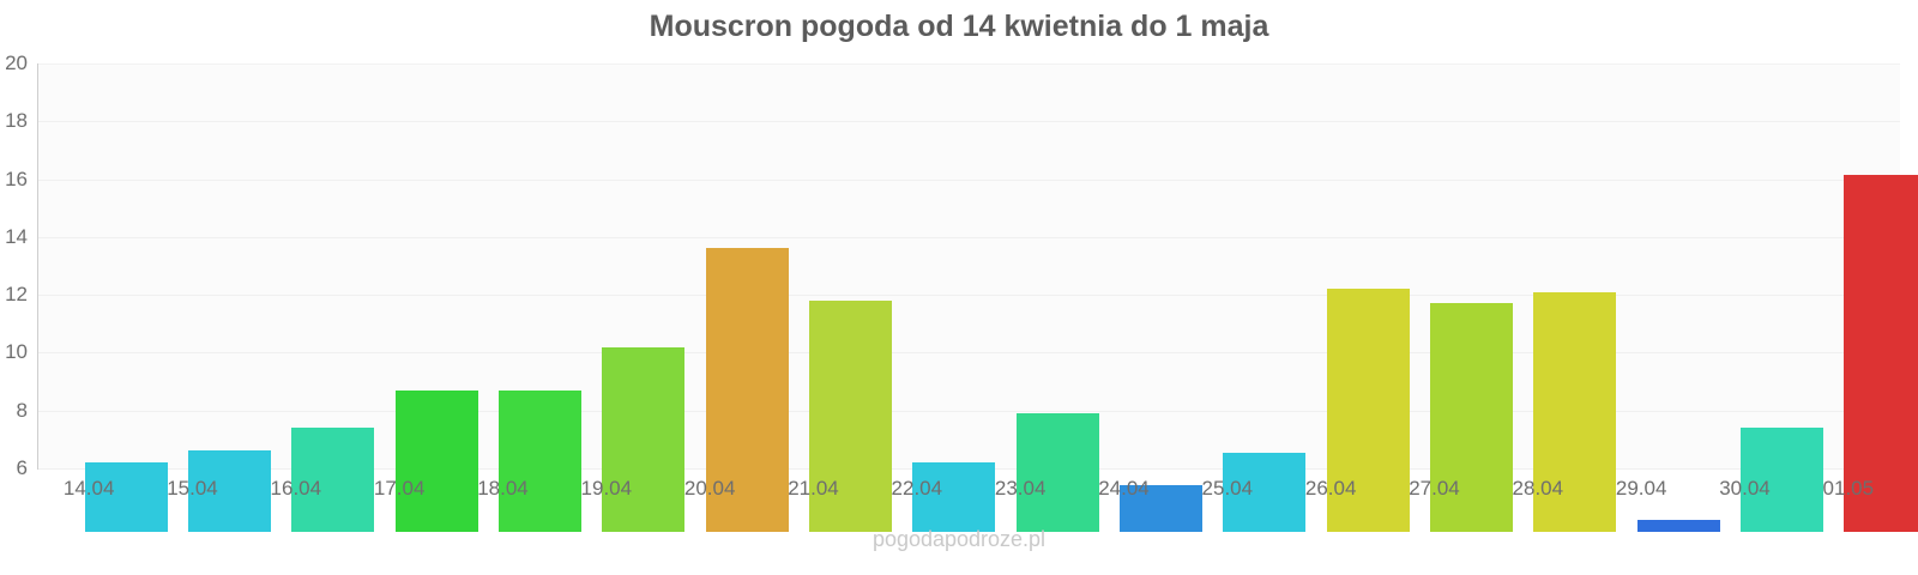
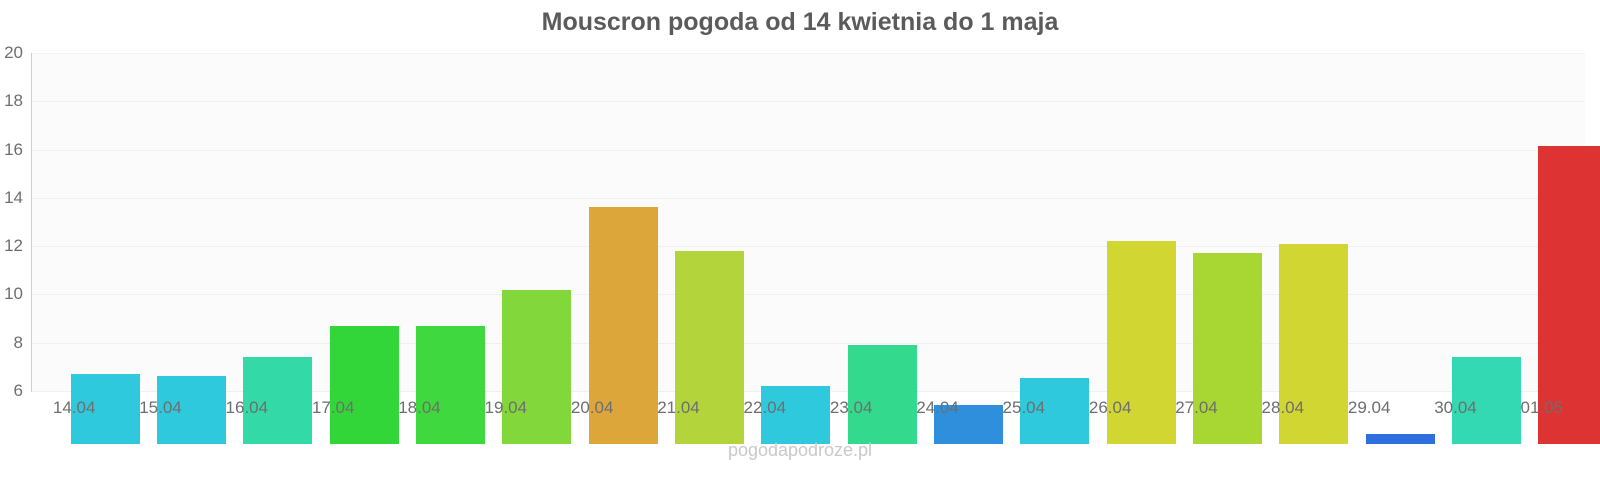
14.04: 8.4 -> 8.9
